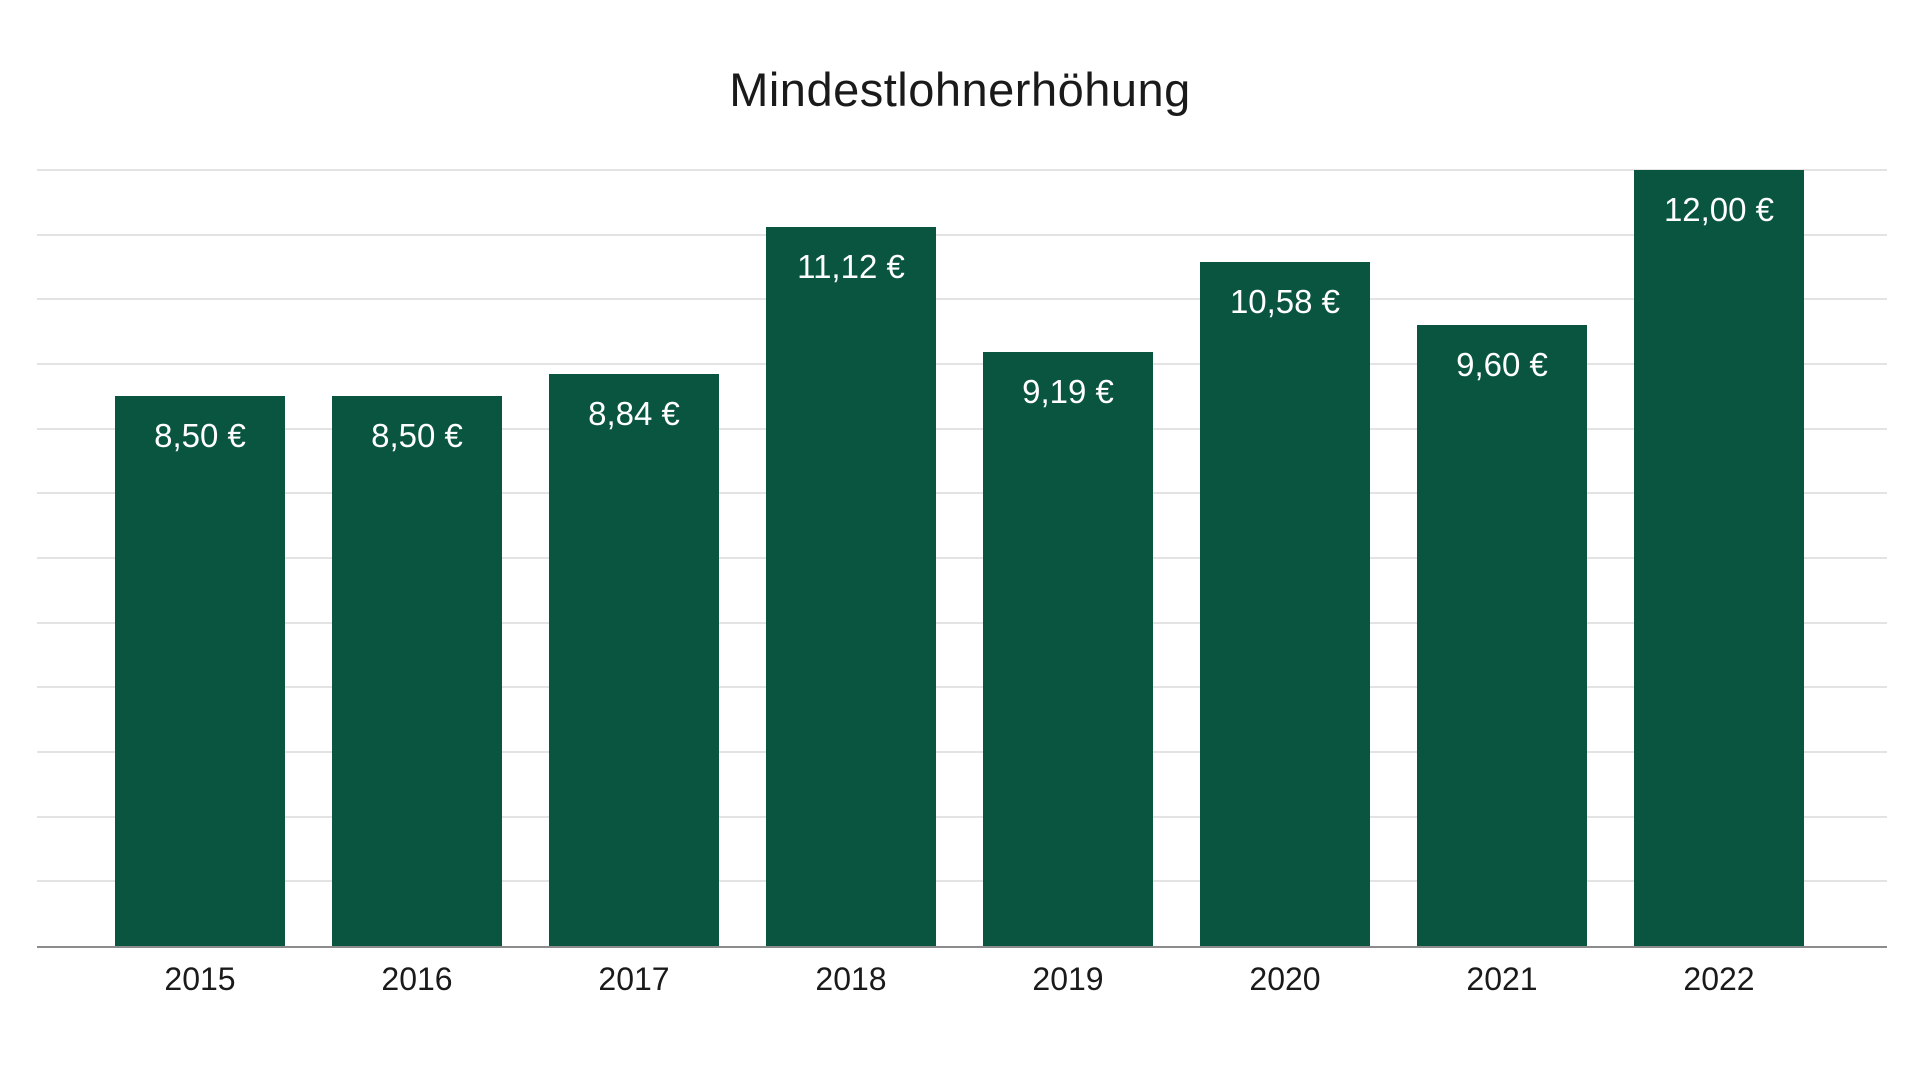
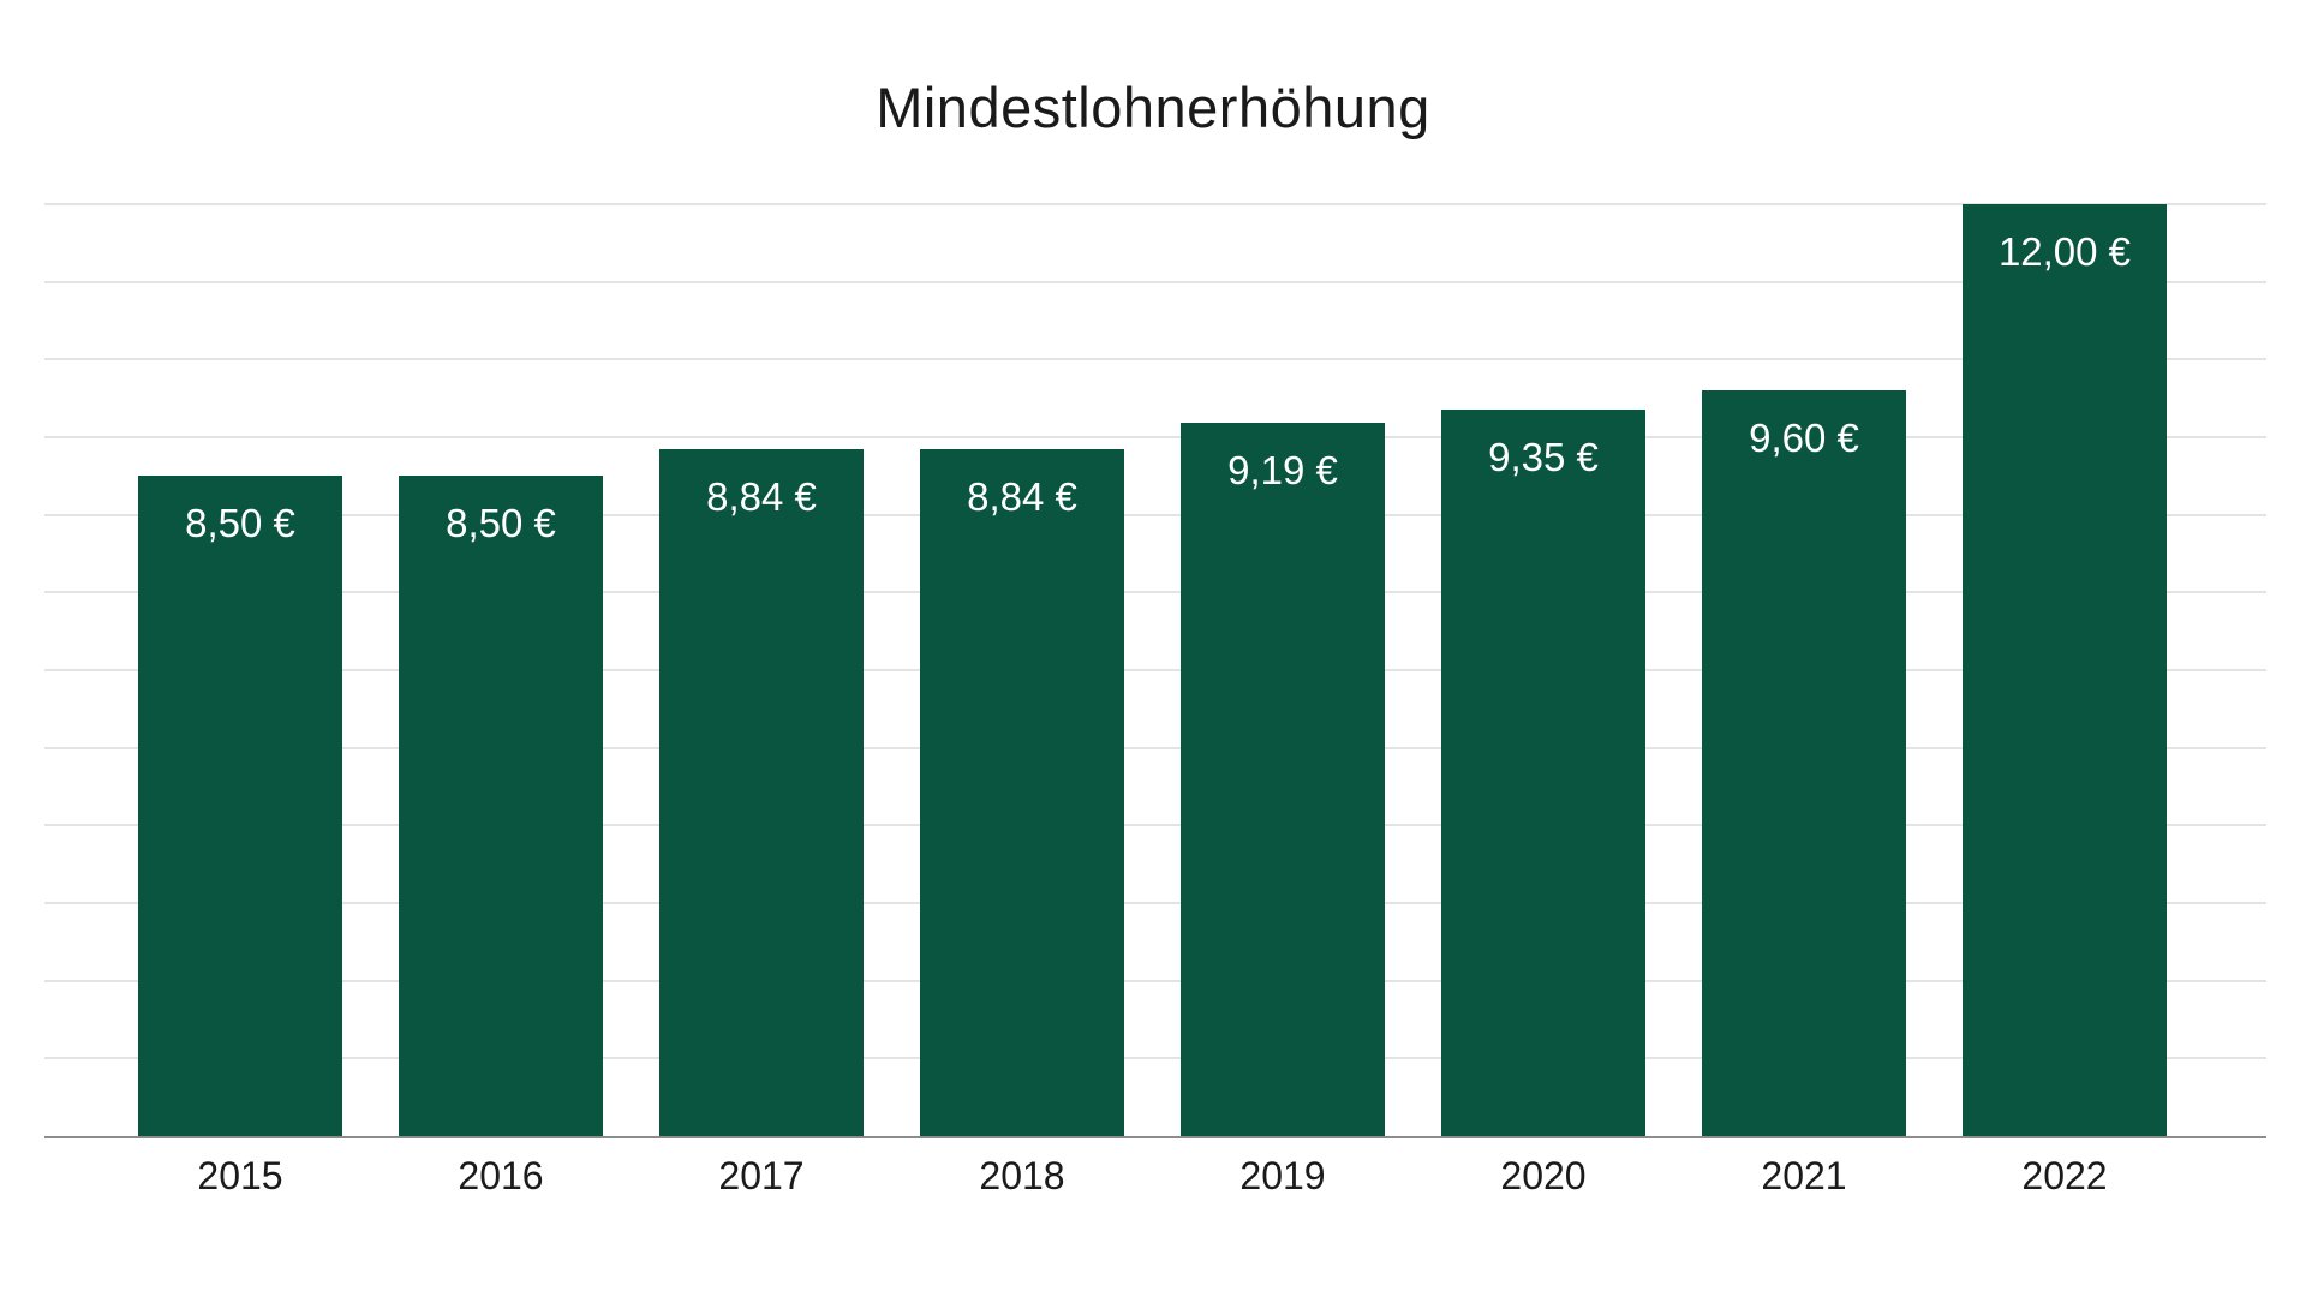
2018: 11,12 -> 8,84
2020: 10,58 -> 9,35
